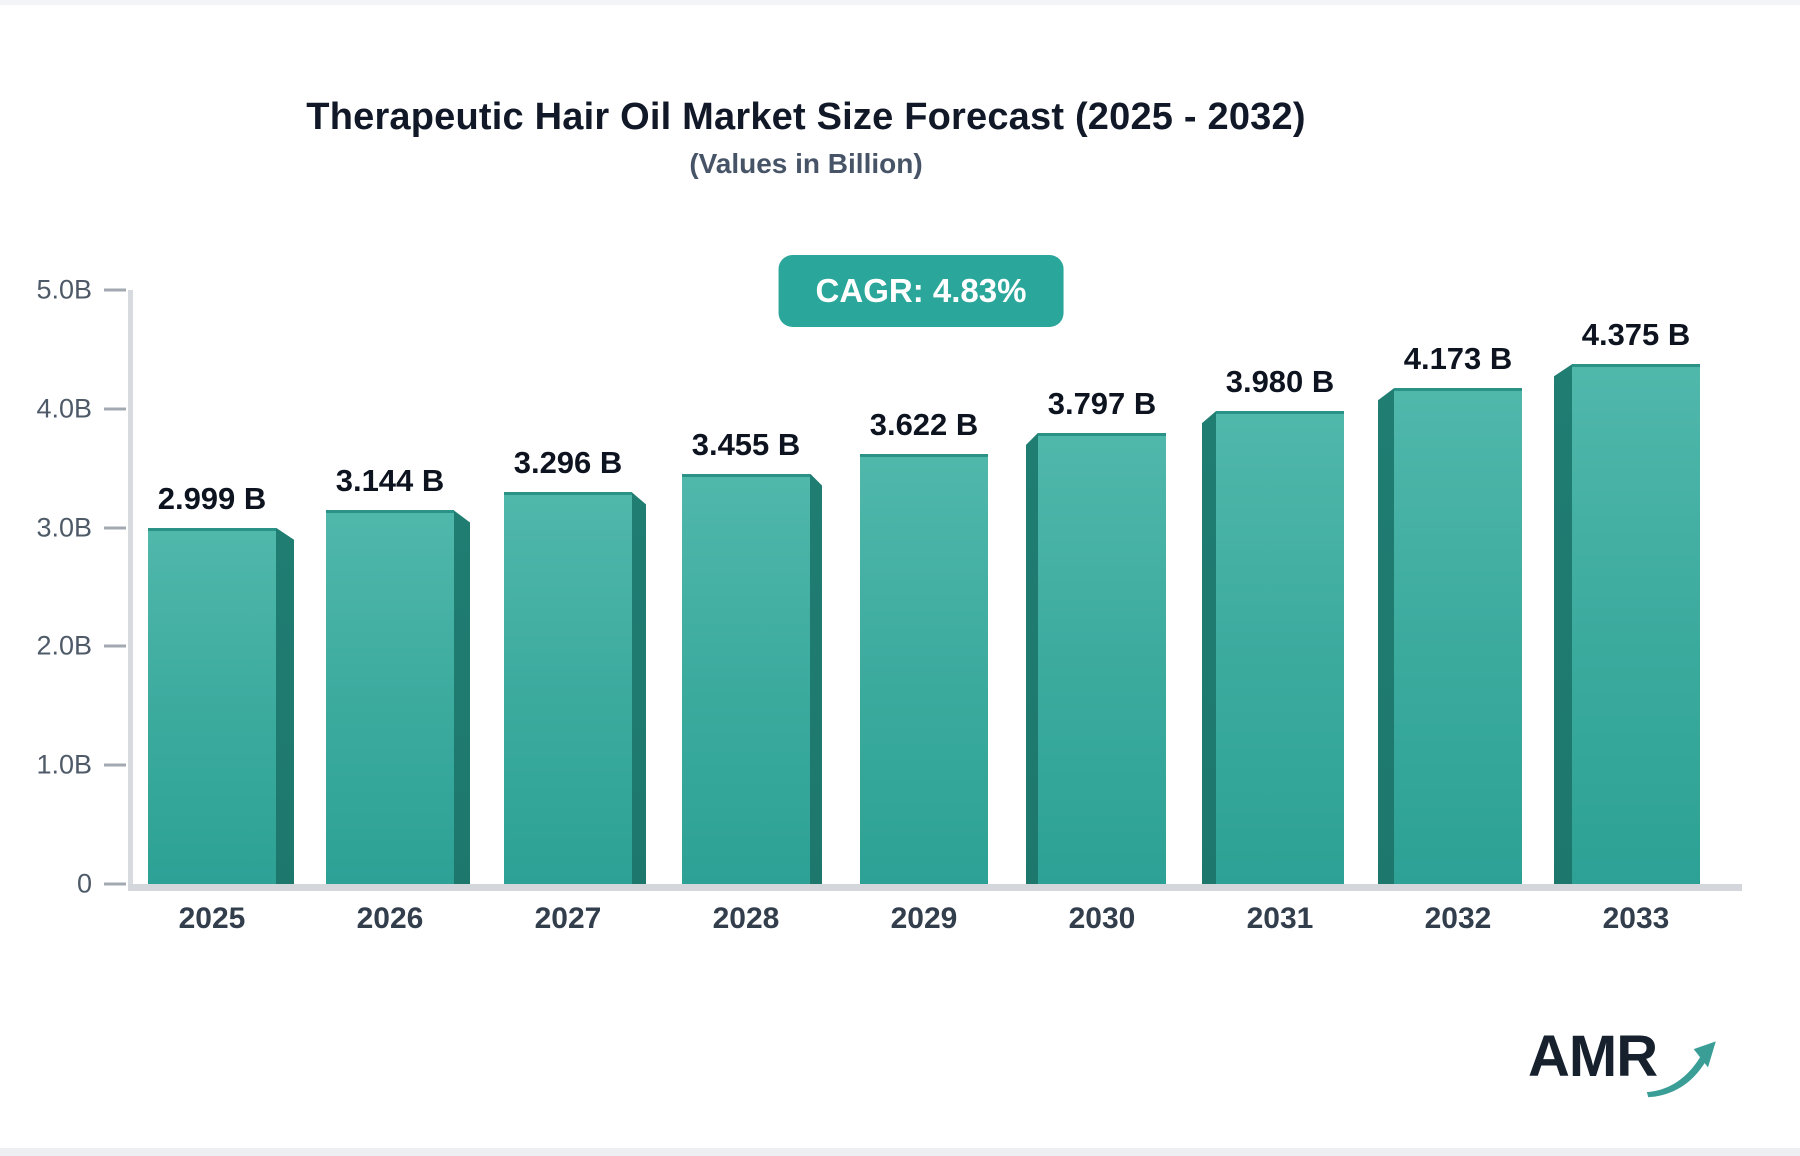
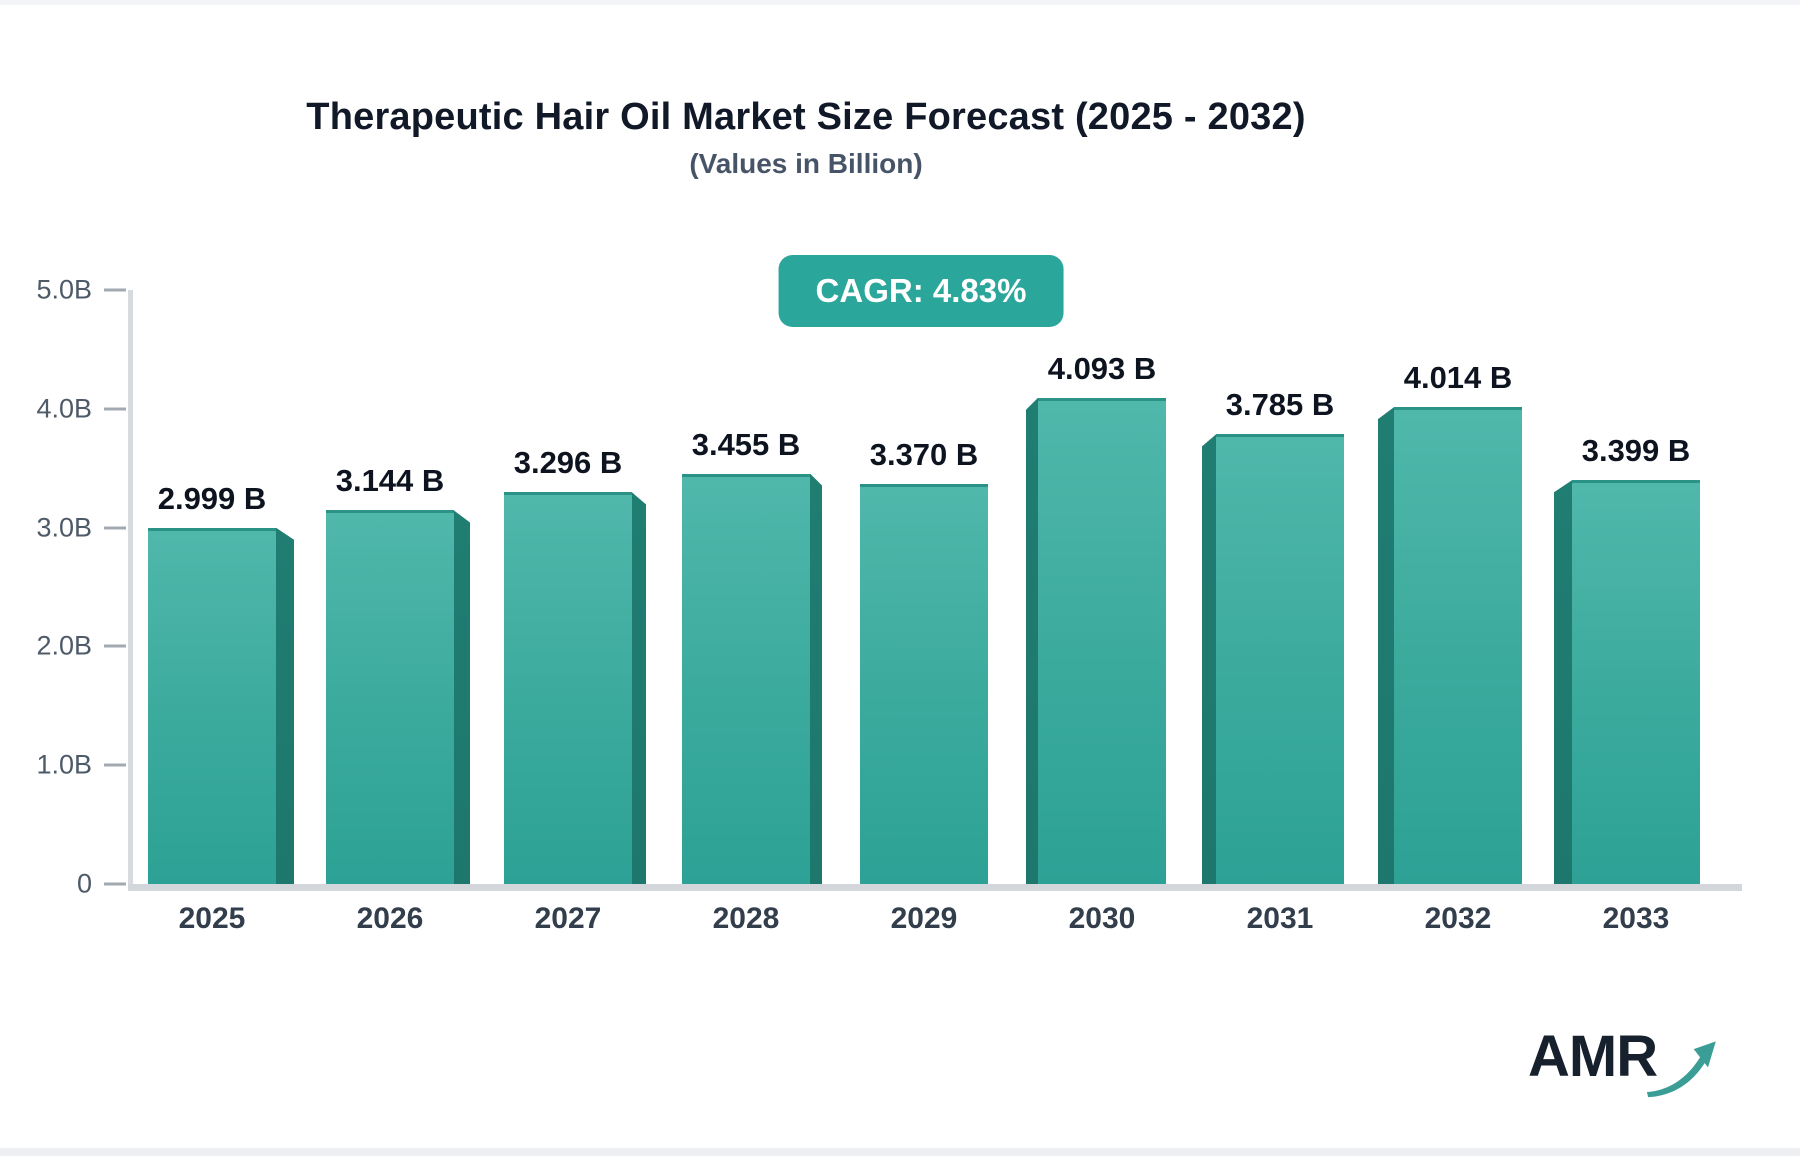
2029: 3.622 -> 3.370
2030: 3.797 -> 4.093
2031: 3.980 -> 3.785
2032: 4.173 -> 4.014
2033: 4.375 -> 3.399
